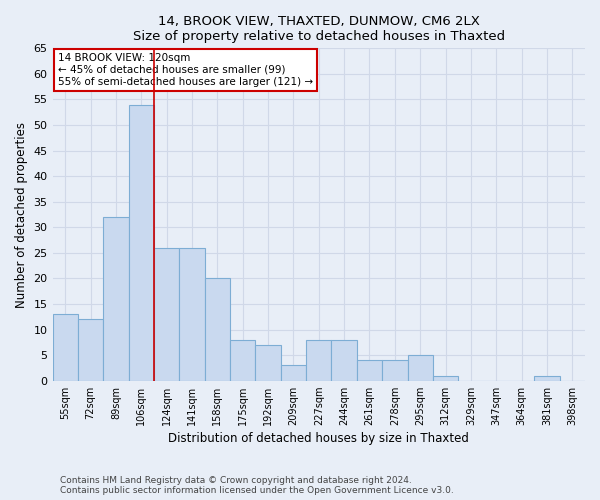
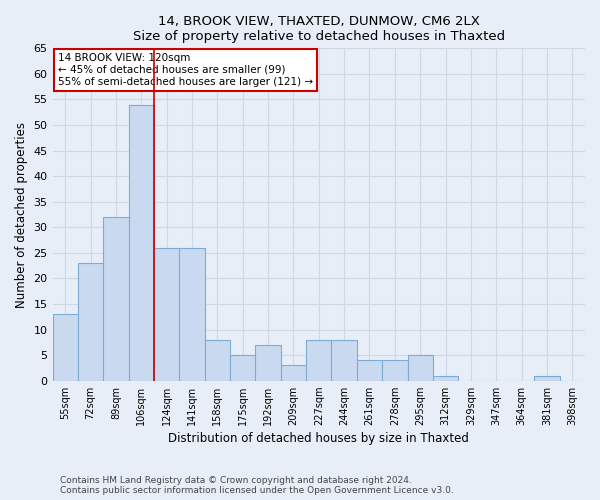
72sqm: 12 -> 23
158sqm: 20 -> 8
175sqm: 8 -> 5
